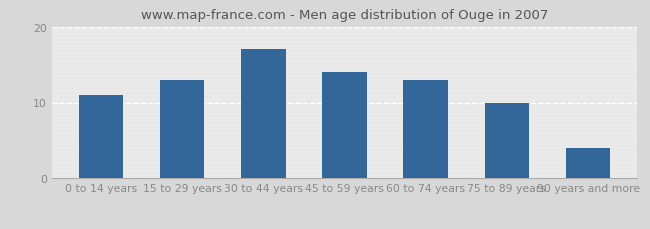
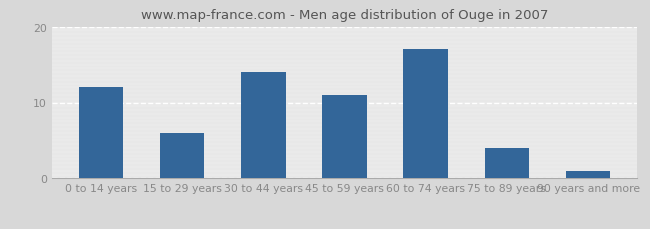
0 to 14 years: 11 -> 12
15 to 29 years: 13 -> 6
30 to 44 years: 17 -> 14
45 to 59 years: 14 -> 11
60 to 74 years: 13 -> 17
75 to 89 years: 10 -> 4
90 years and more: 4 -> 1
